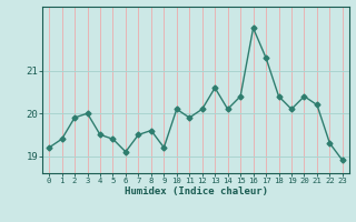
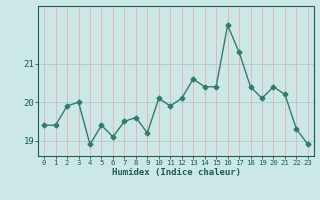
0: 19.2 -> 19.4
4: 19.5 -> 18.9
14: 20.1 -> 20.4
